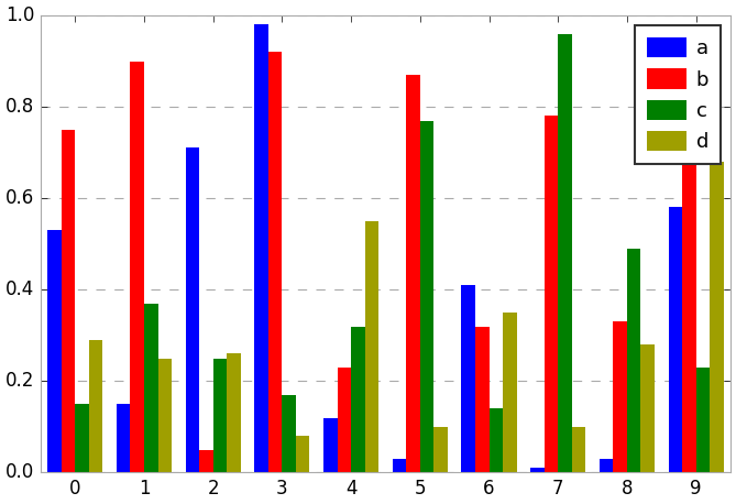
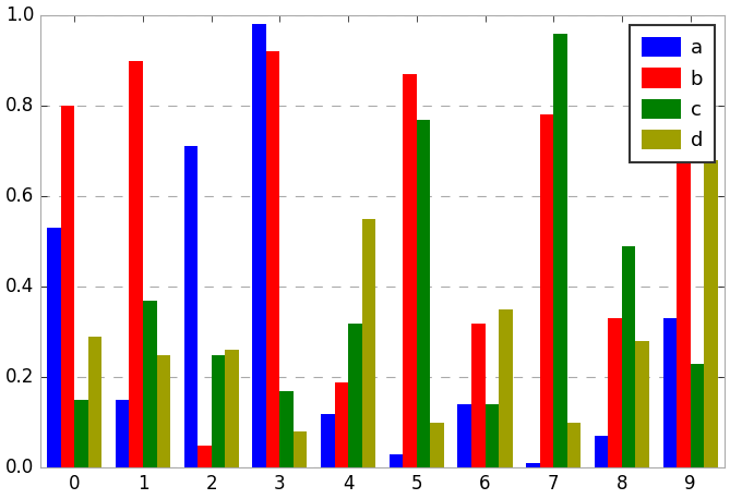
b/0: 0.75 -> 0.80
b/4: 0.23 -> 0.19
a/6: 0.41 -> 0.14
a/8: 0.03 -> 0.07
a/9: 0.58 -> 0.33
